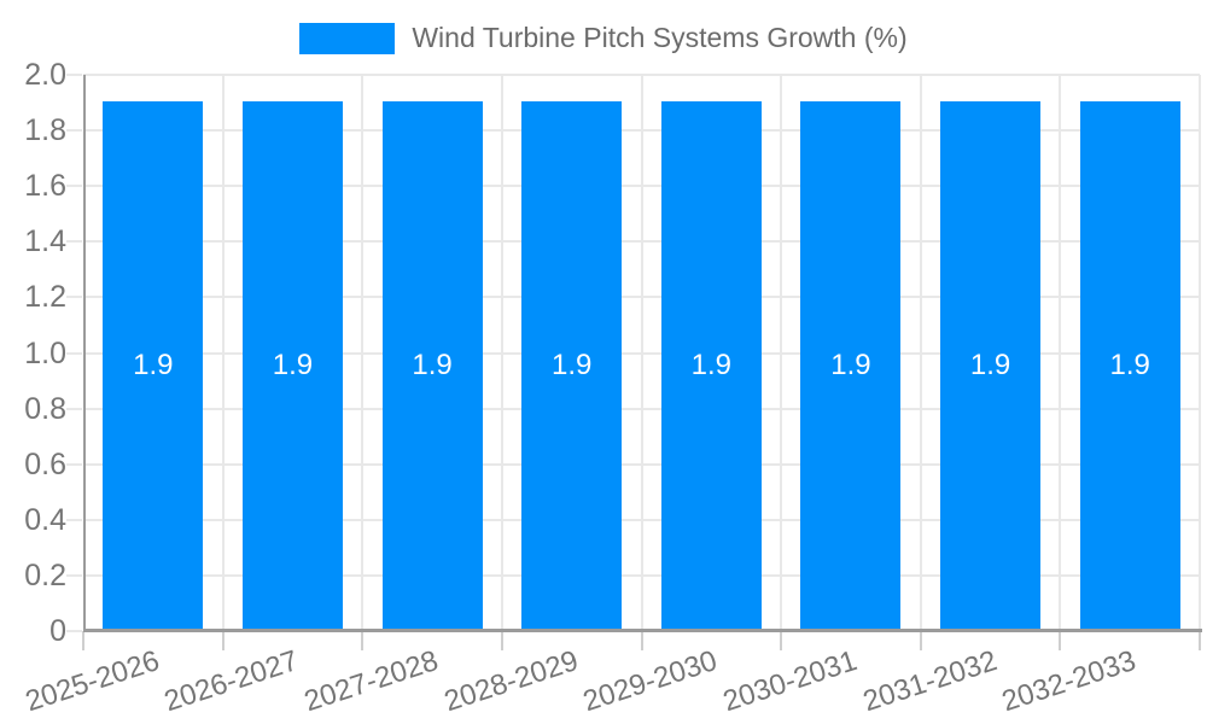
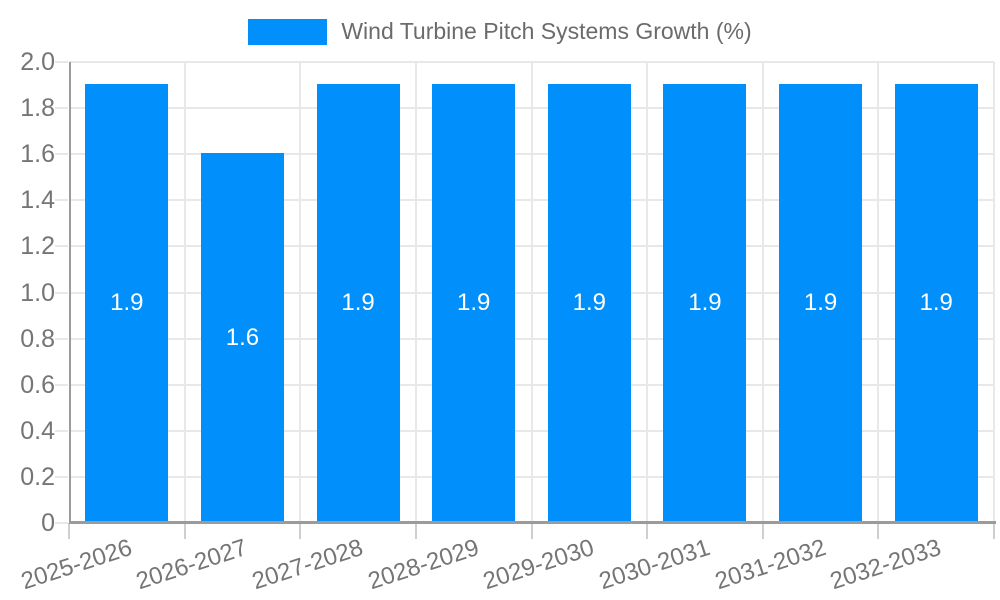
2026-2027: 1.9 -> 1.6
